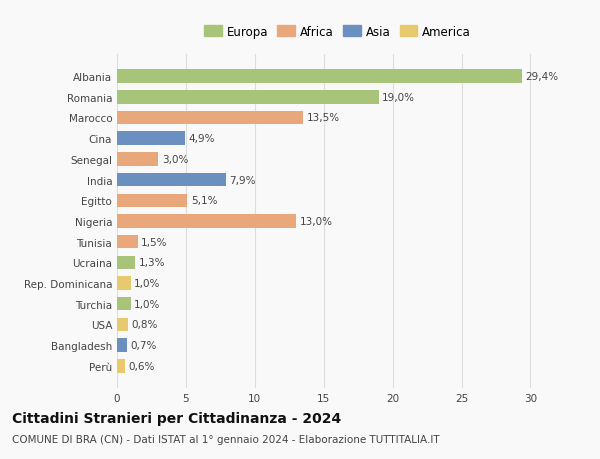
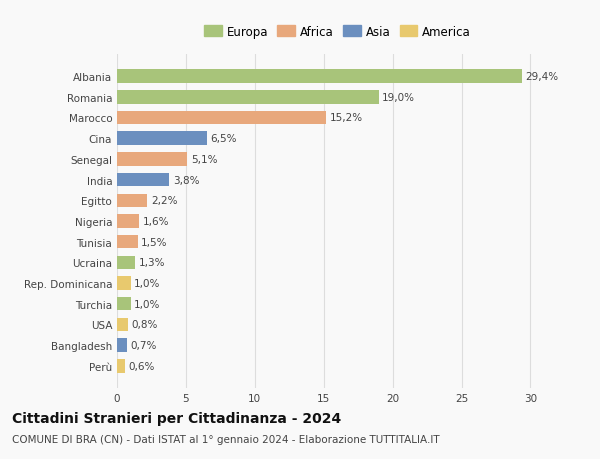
Marocco: 13,5% -> 15,2%
Cina: 4,9% -> 6,5%
Senegal: 3,0% -> 5,1%
India: 7,9% -> 3,8%
Egitto: 5,1% -> 2,2%
Nigeria: 13,0% -> 1,6%
